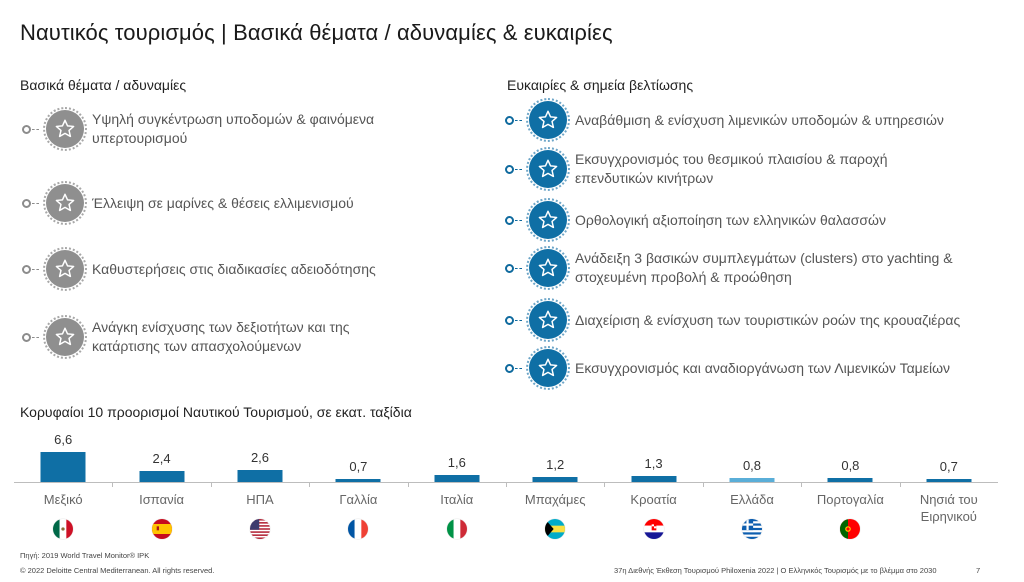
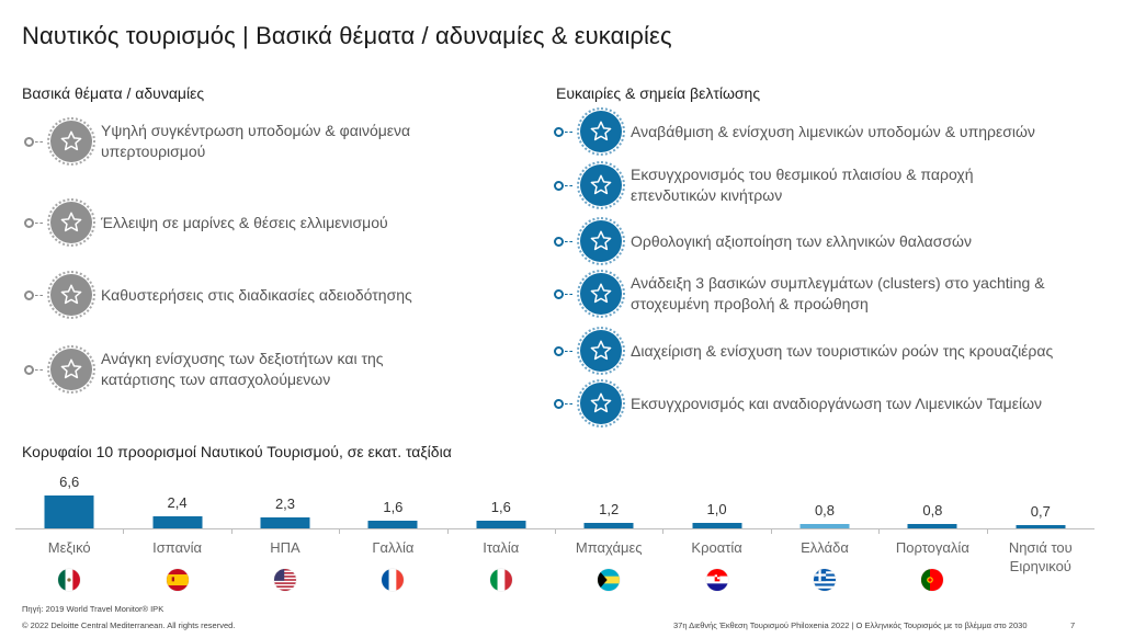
ΗΠΑ: 2,6 -> 2,3
Γαλλία: 0,7 -> 1,6
Κροατία: 1,3 -> 1,0
